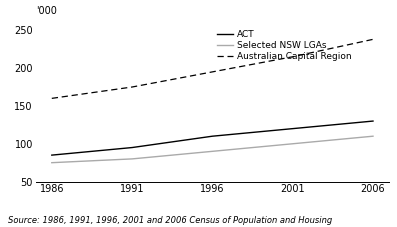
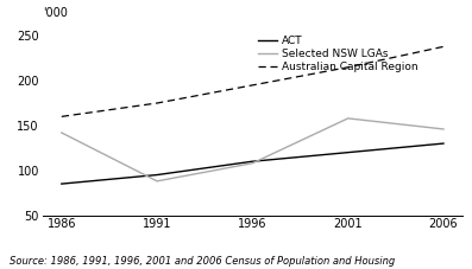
Selected NSW LGAs/1986: 75 -> 142
Selected NSW LGAs/1991: 80 -> 88
Selected NSW LGAs/1996: 90 -> 108
Selected NSW LGAs/2001: 100 -> 158
Selected NSW LGAs/2006: 110 -> 146
